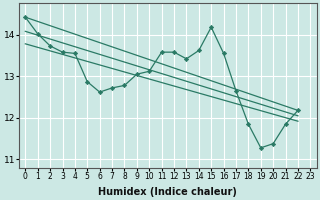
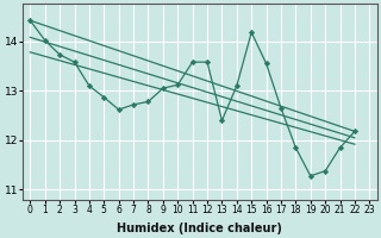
4: 13.55 -> 13.10
13: 13.42 -> 12.40
14: 13.62 -> 13.10
